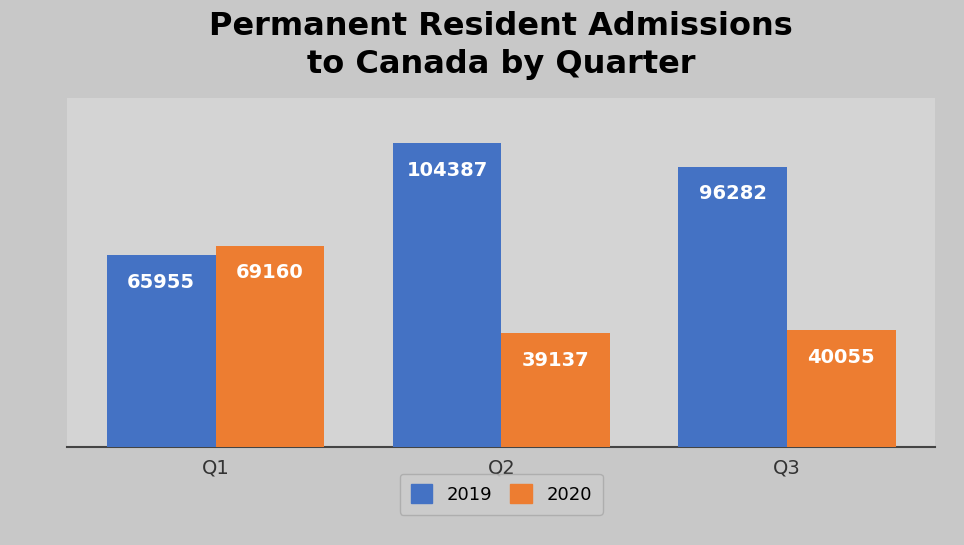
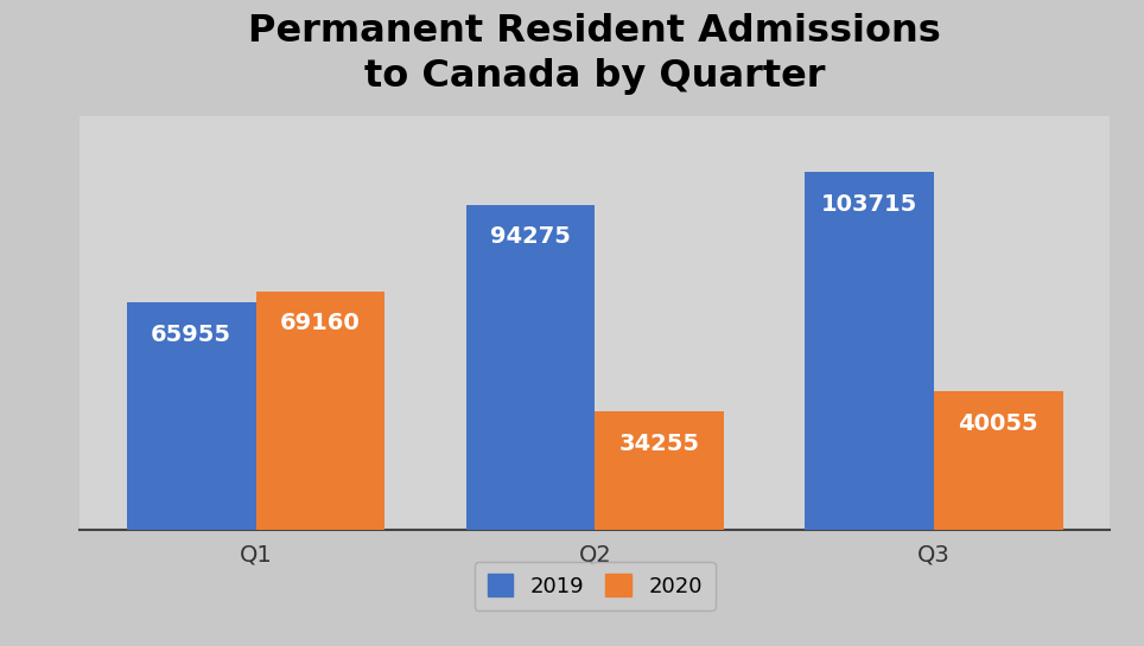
2019/Q2: 104387 -> 94275
2020/Q2: 39137 -> 34255
2019/Q3: 96282 -> 103715
